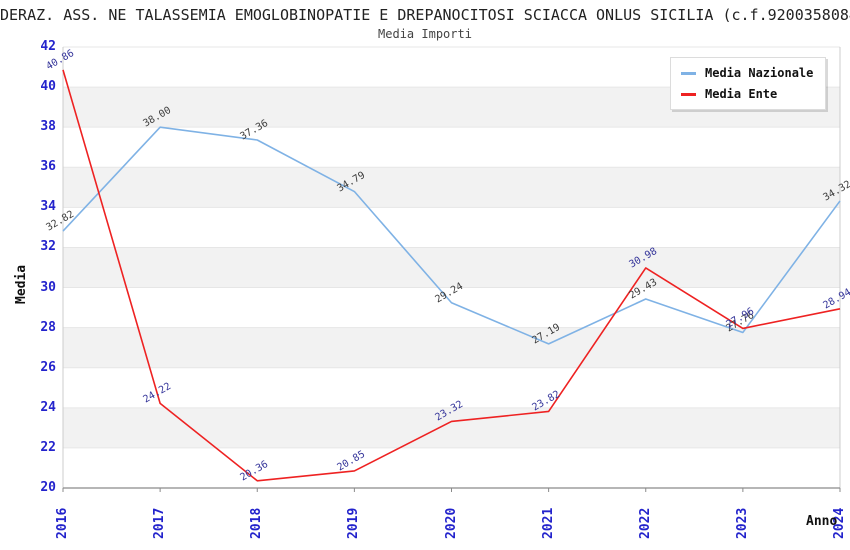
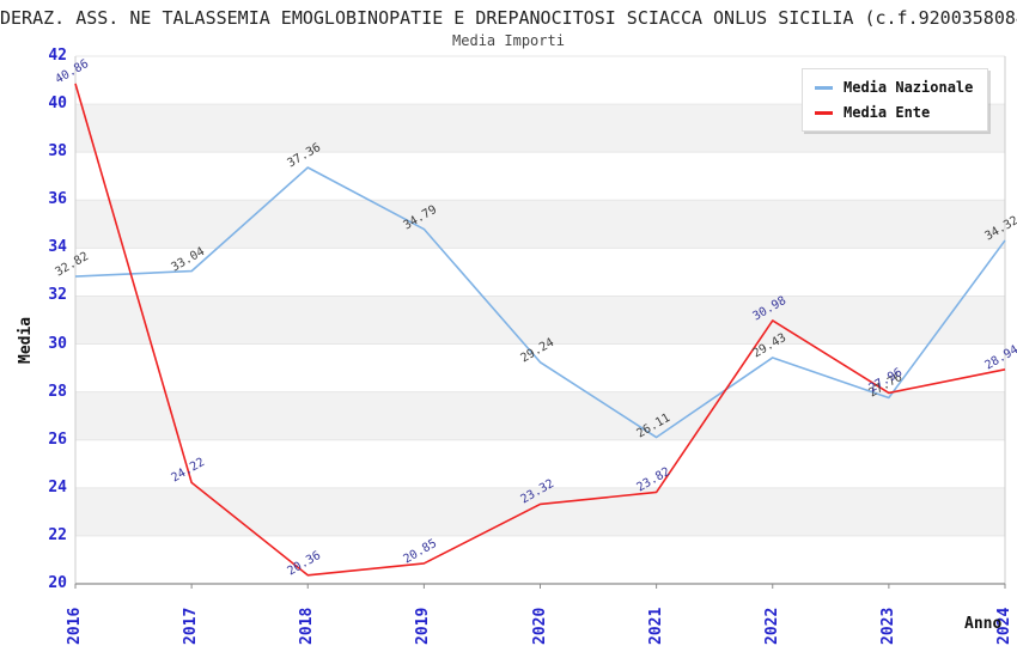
Media Nazionale/2017: 38.00 -> 33.04
Media Nazionale/2021: 27.19 -> 26.11
